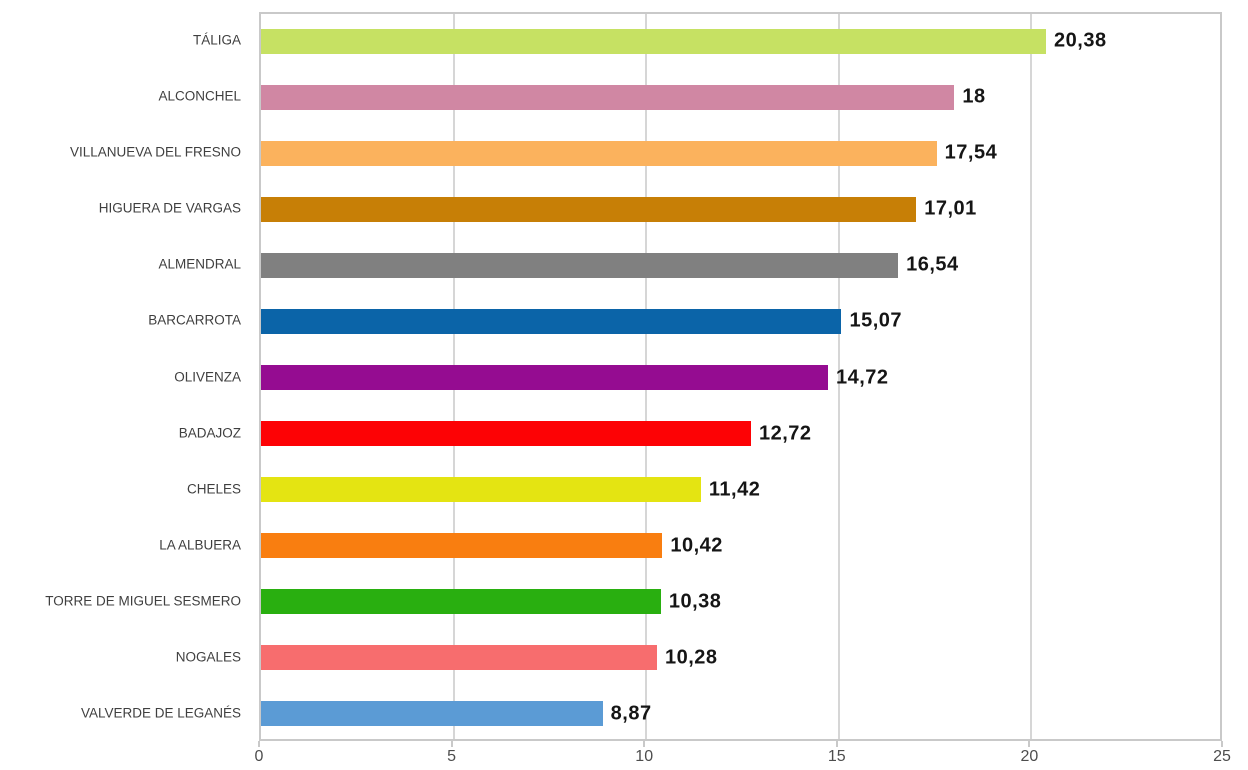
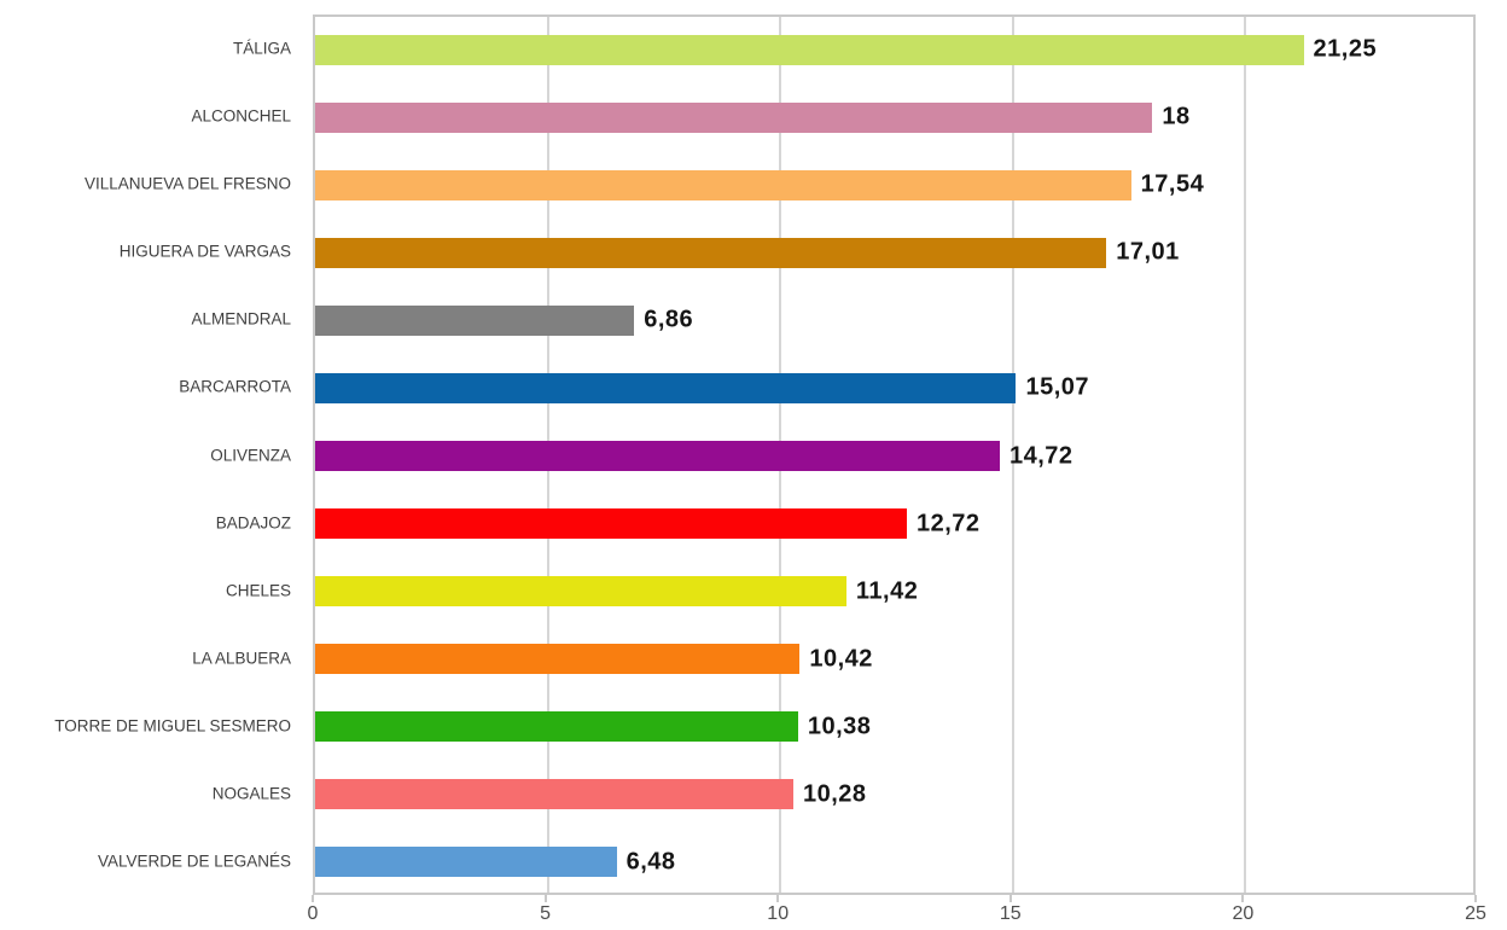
TÁLIGA: 20,38 -> 21,25
ALMENDRAL: 16,54 -> 6,86
VALVERDE DE LEGANÉS: 8,87 -> 6,48
